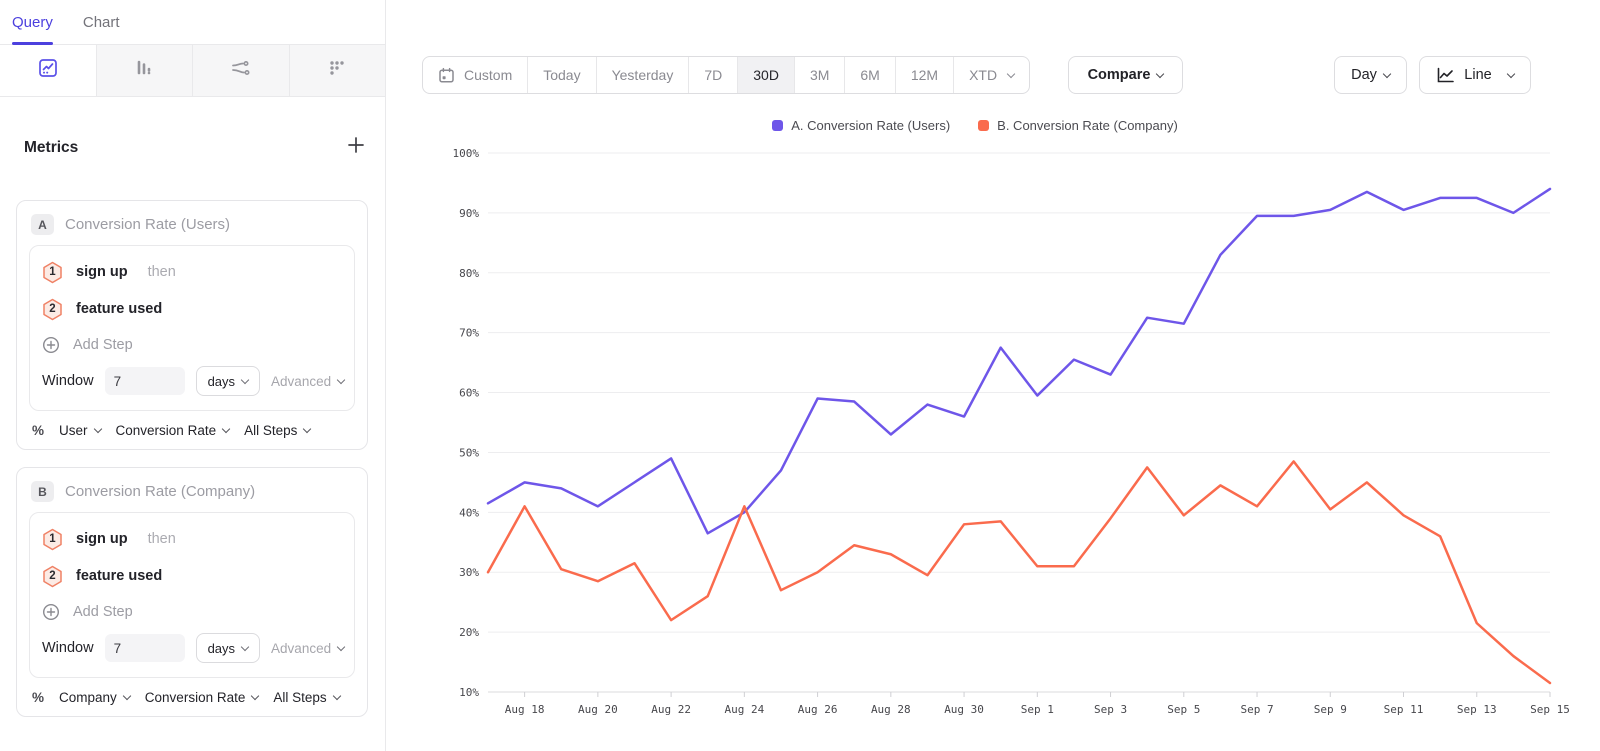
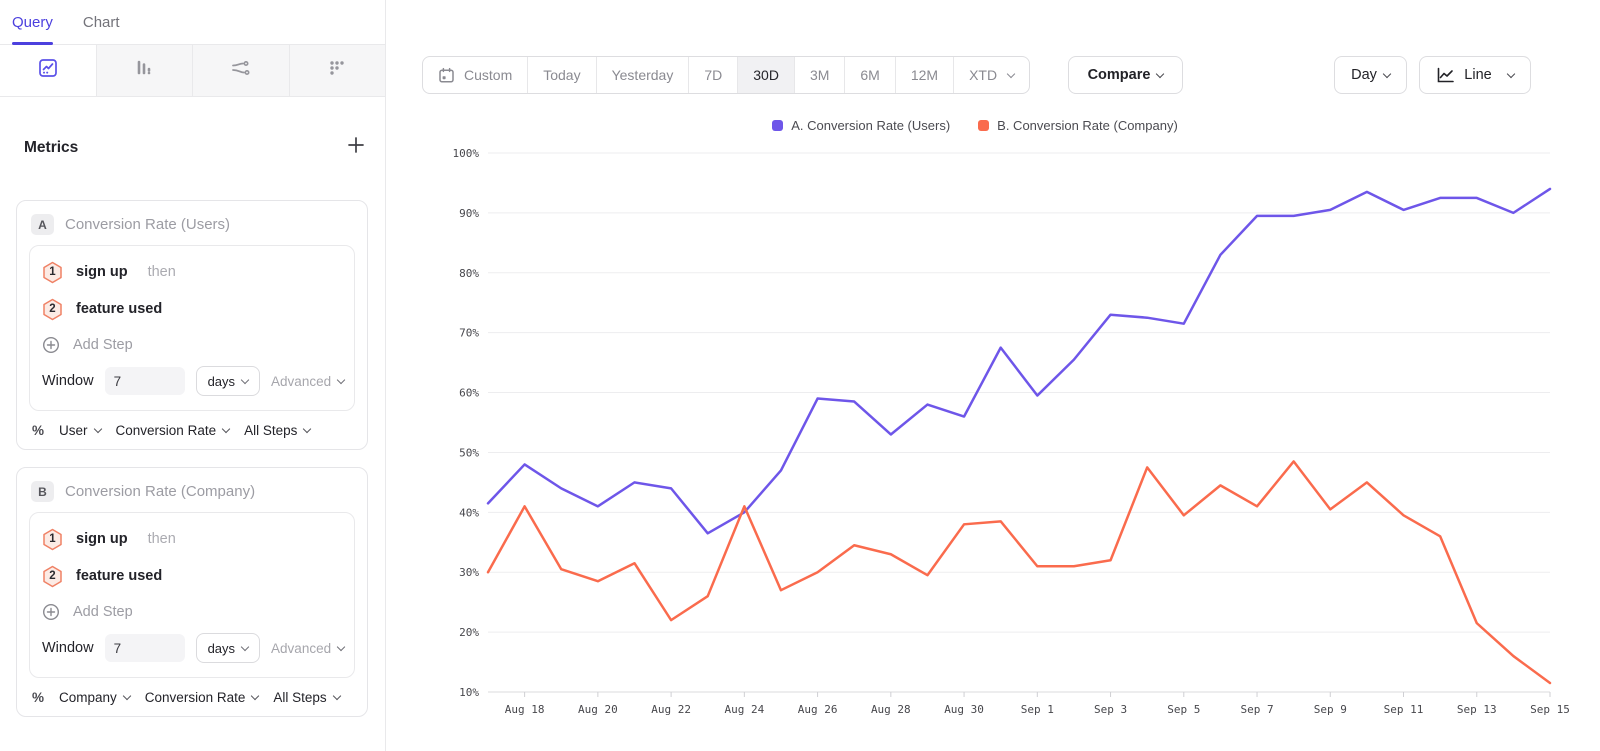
A. Conversion Rate (Users)/Aug 18: 45% -> 48%
A. Conversion Rate (Users)/Aug 22: 49% -> 44%
A. Conversion Rate (Users)/Sep 3: 63% -> 73%
B. Conversion Rate (Company)/Sep 3: 39% -> 32%
